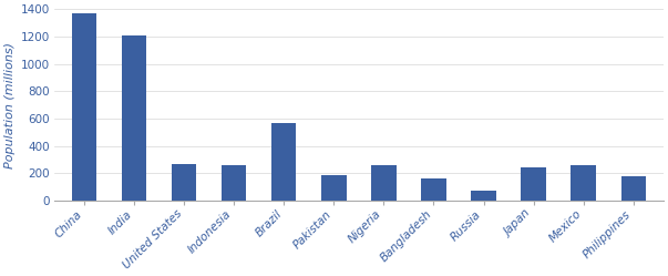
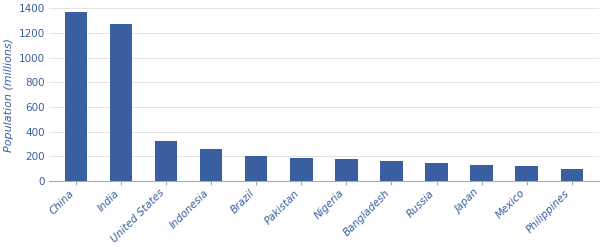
India: 1210 -> 1270
United States: 270 -> 320
Brazil: 570 -> 200
Nigeria: 260 -> 180
Russia: 70 -> 150
Japan: 240 -> 130
Mexico: 260 -> 120
Philippines: 180 -> 100
